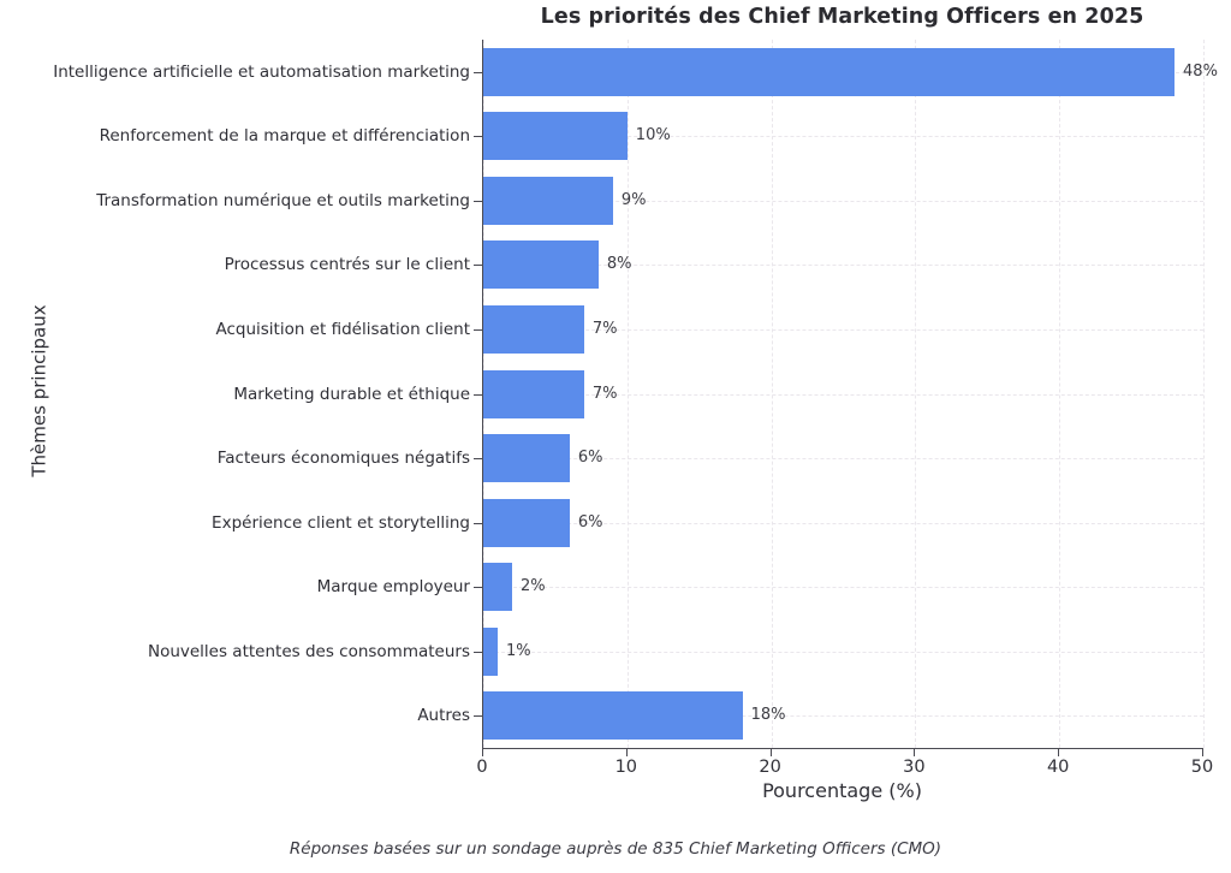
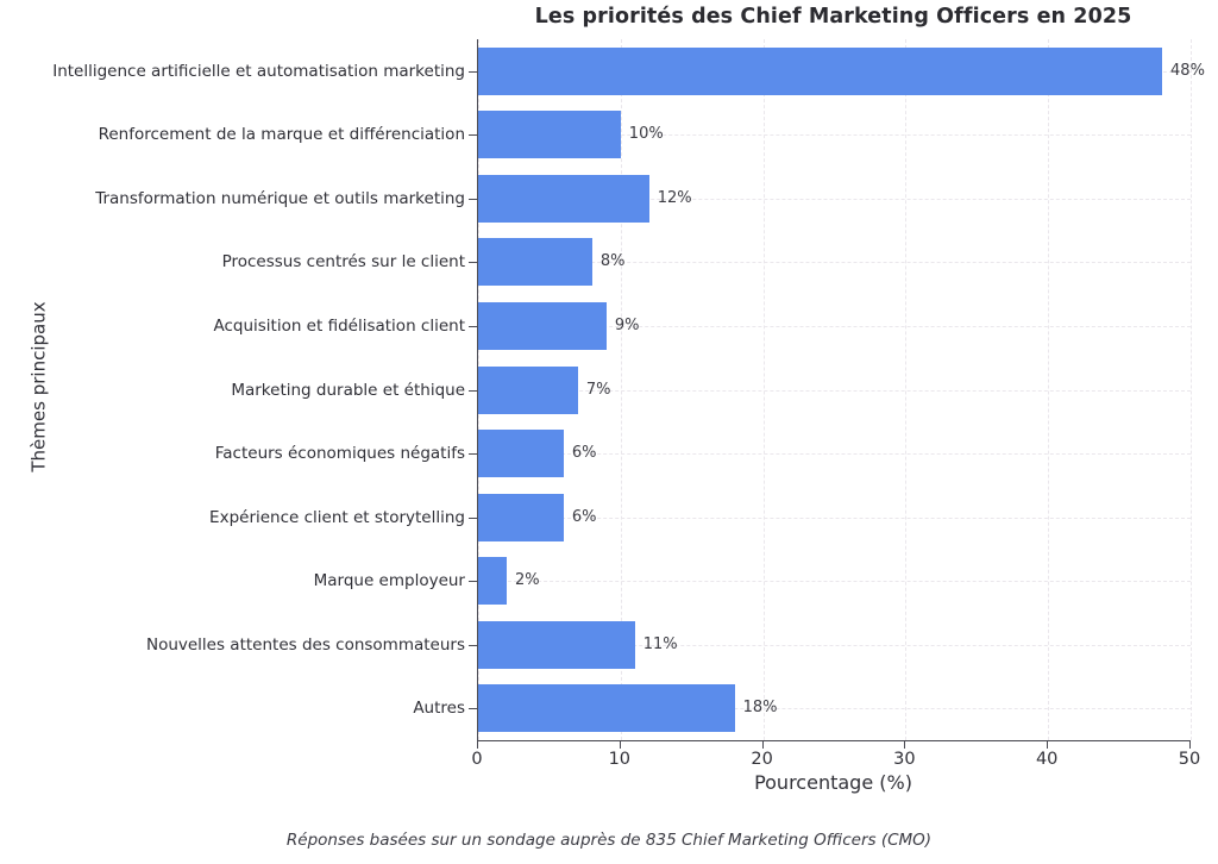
Transformation numérique et outils marketing: 9% -> 12%
Acquisition et fidélisation client: 7% -> 9%
Nouvelles attentes des consommateurs: 1% -> 11%
